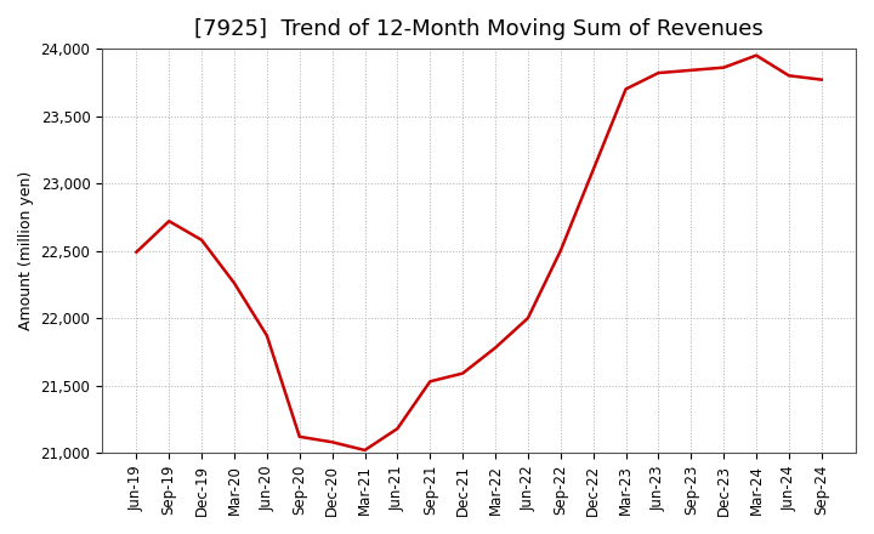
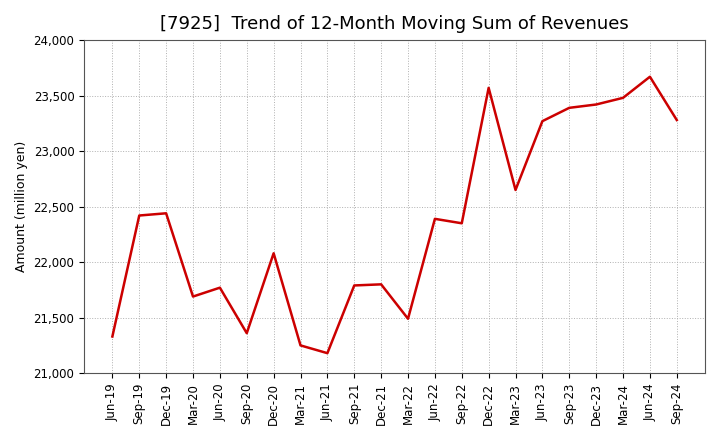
Jun-19: 22,490 -> 21,330
Sep-19: 22,720 -> 22,420
Dec-19: 22,580 -> 22,440
Mar-20: 22,260 -> 21,690
Jun-20: 21,870 -> 21,770
Sep-20: 21,120 -> 21,360
Dec-20: 21,080 -> 22,080
Mar-21: 21,020 -> 21,250
Sep-21: 21,530 -> 21,790
Dec-21: 21,590 -> 21,800
Mar-22: 21,780 -> 21,490
Jun-22: 22,000 -> 22,390
Sep-22: 22,500 -> 22,350
Dec-22: 23,100 -> 23,570
Mar-23: 23,700 -> 22,650
Jun-23: 23,820 -> 23,270
Sep-23: 23,840 -> 23,390
Dec-23: 23,860 -> 23,420
Mar-24: 23,950 -> 23,480
Jun-24: 23,800 -> 23,670
Sep-24: 23,770 -> 23,280
